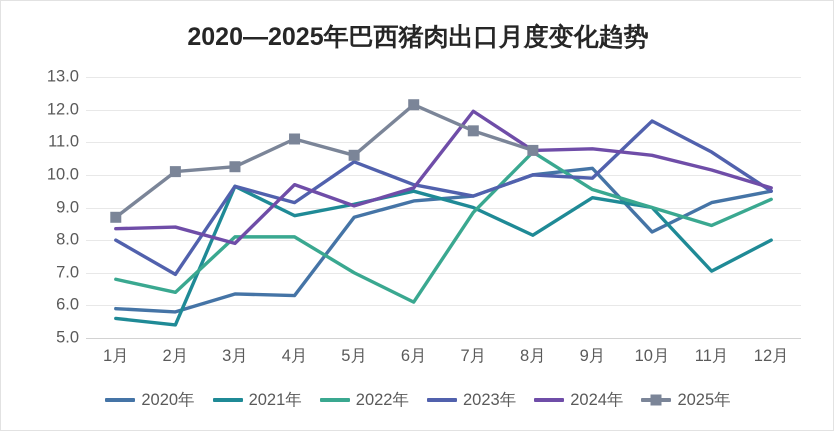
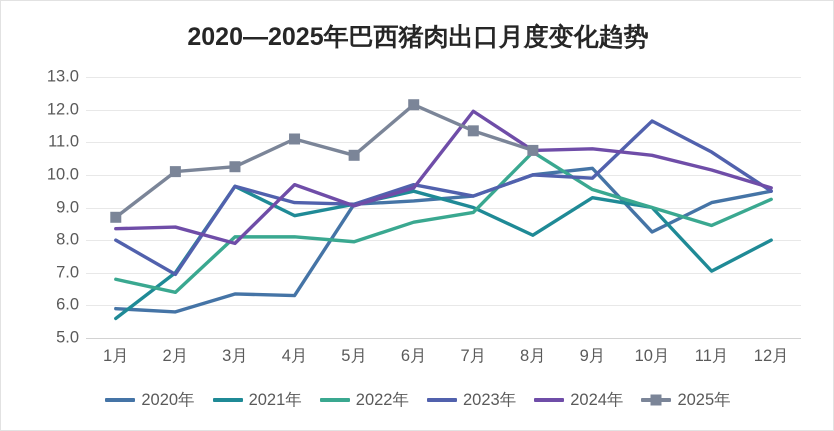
2021年/2月: 5.4 -> 7.0
2020年/5月: 8.7 -> 9.1
2022年/5月: 7.0 -> 8.0
2023年/5月: 10.4 -> 9.1
2022年/6月: 6.1 -> 8.6
